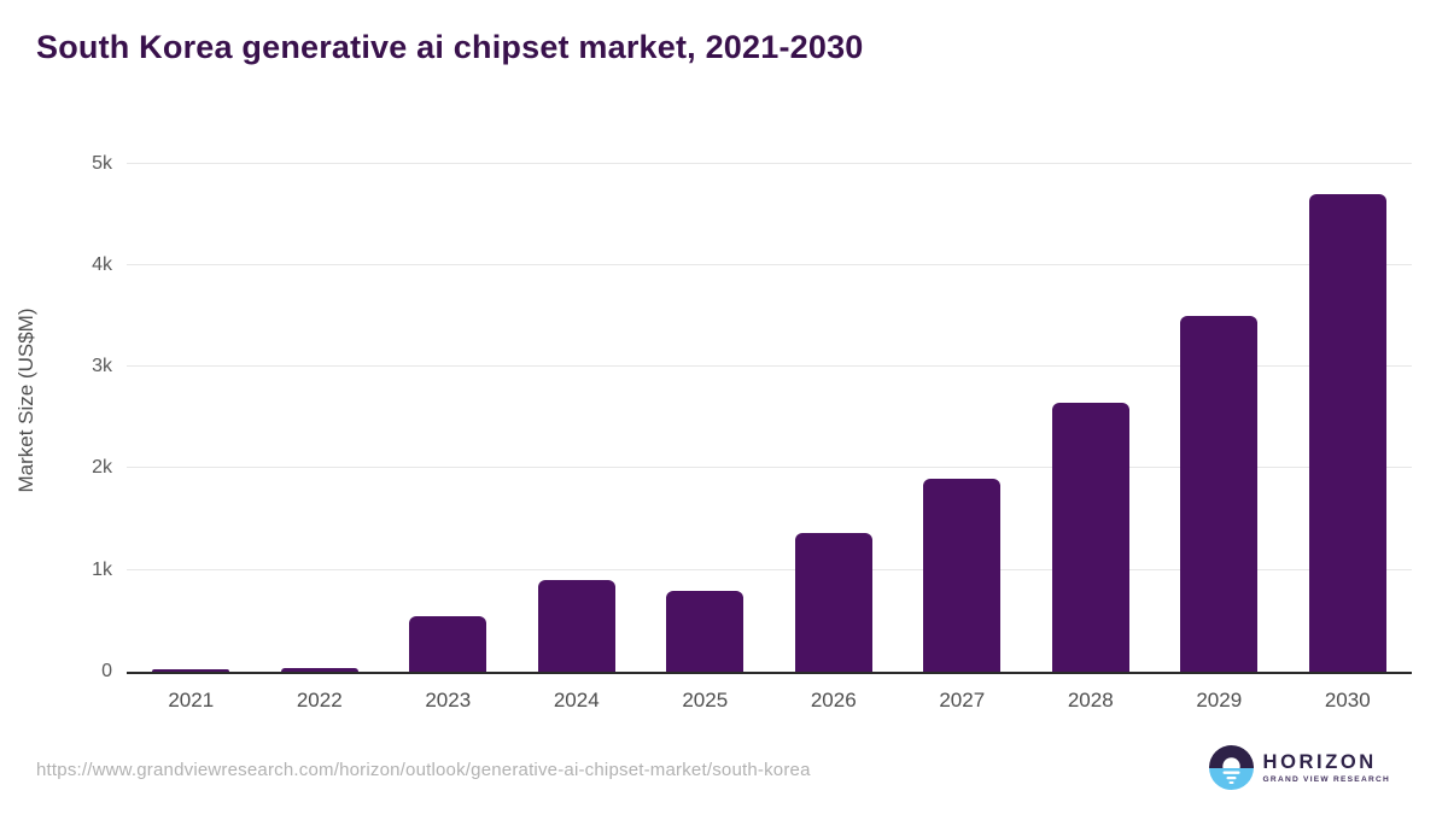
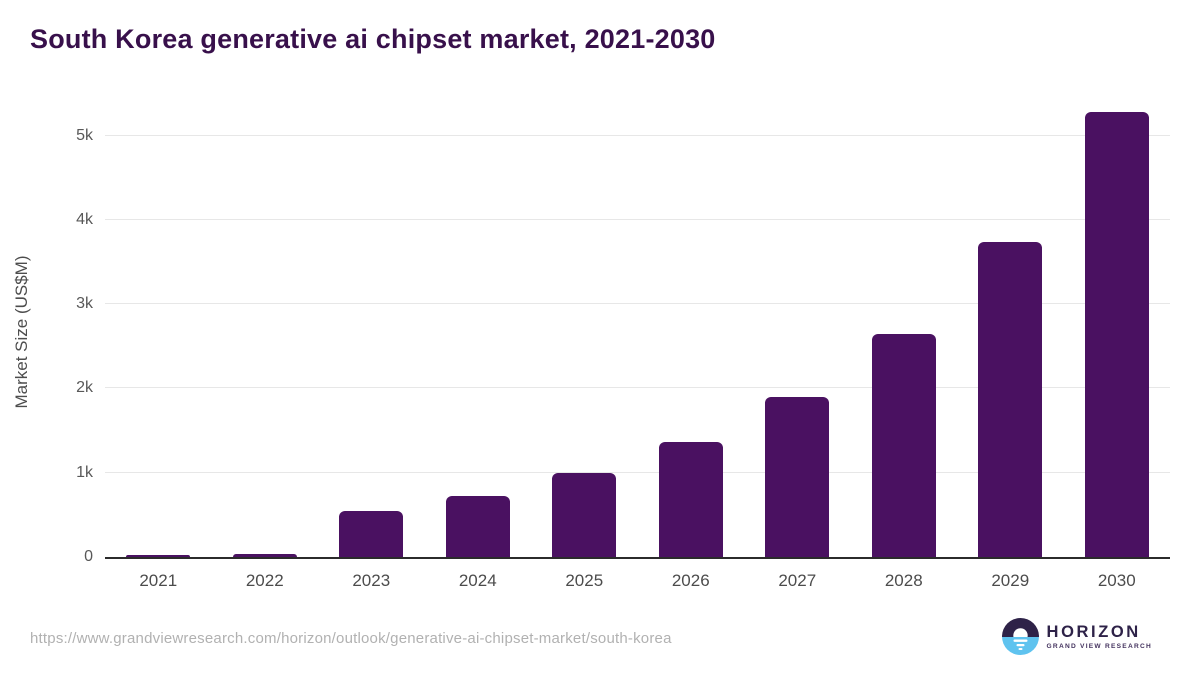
2024: 0.9k -> 0.7k
2025: 0.8k -> 1.0k
2029: 3.5k -> 3.7k
2030: 4.7k -> 5.3k
